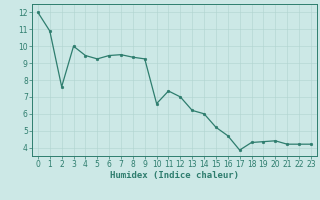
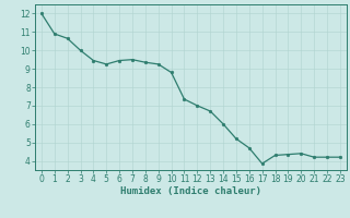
2: 7.6 -> 10.7
10: 6.6 -> 8.8
13: 6.2 -> 6.7
